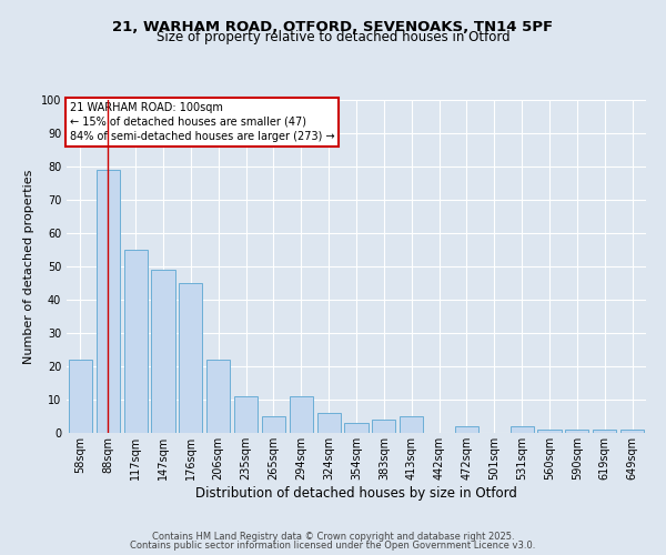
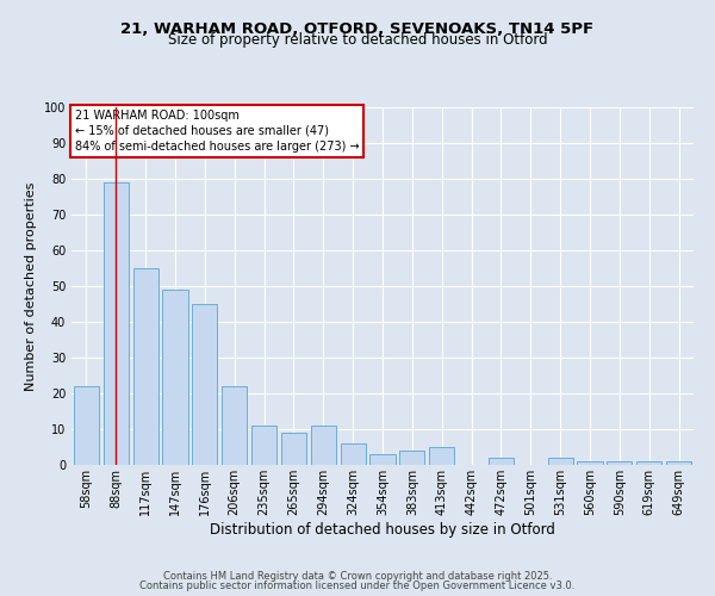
265sqm: 5 -> 9
